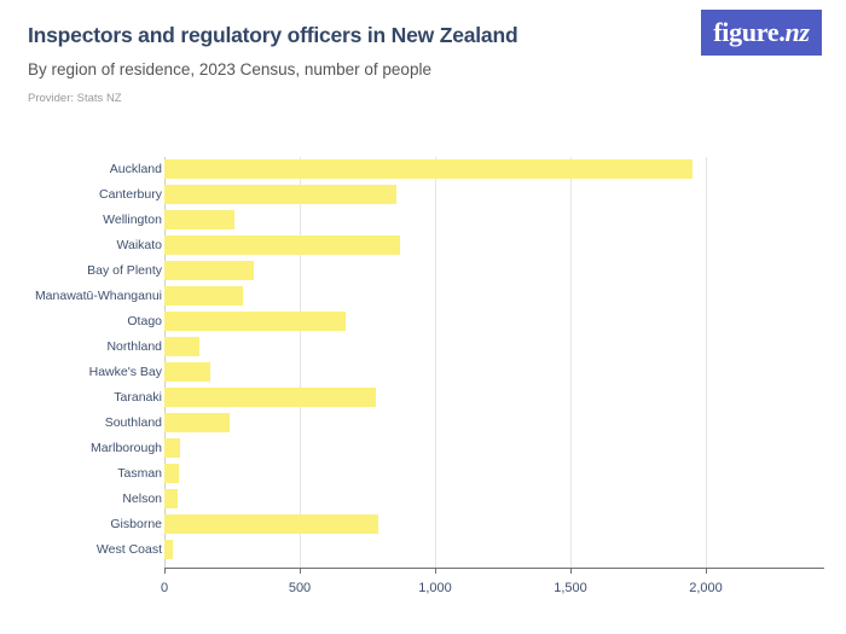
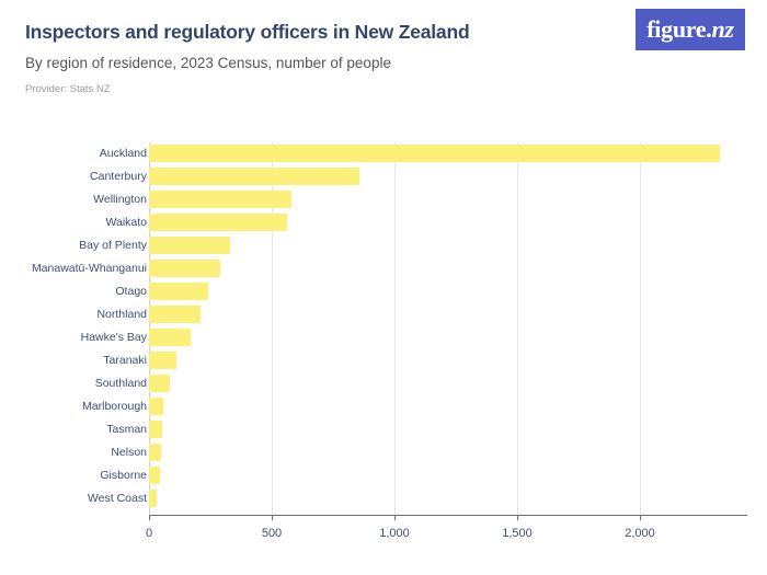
Auckland: 1950 -> 2330
Wellington: 260 -> 580
Waikato: 870 -> 560
Otago: 670 -> 240
Northland: 130 -> 210
Taranaki: 780 -> 110
Southland: 240 -> 80
Gisborne: 790 -> 40
